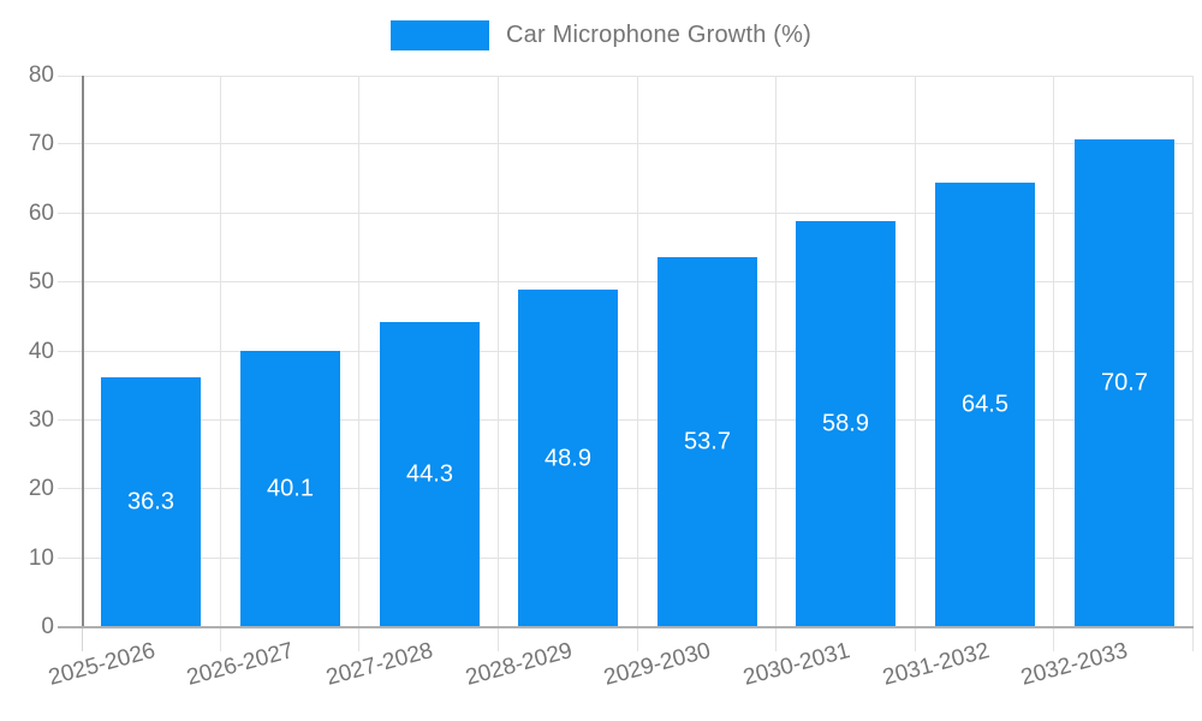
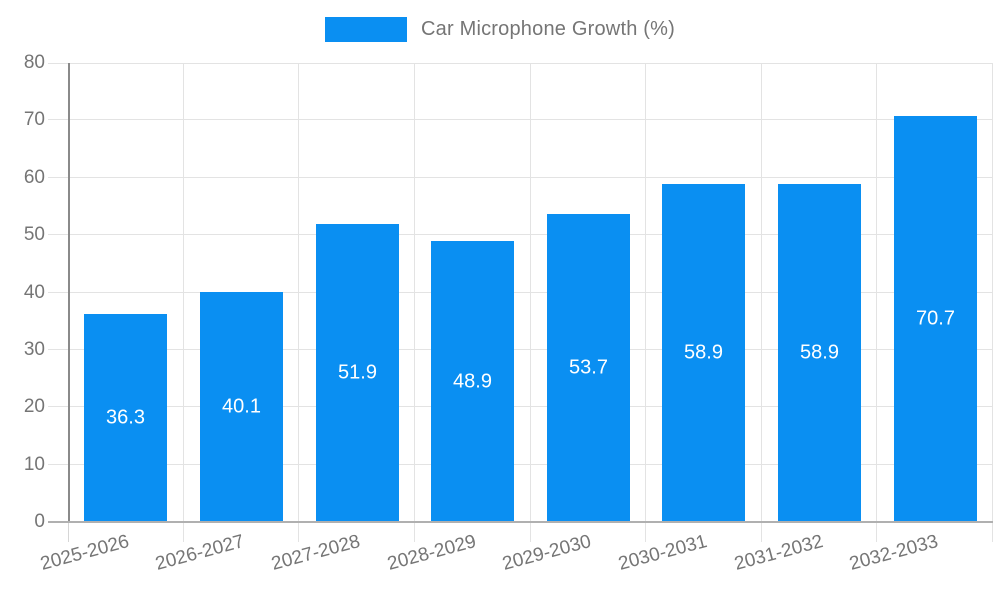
2027-2028: 44.3 -> 51.9
2031-2032: 64.5 -> 58.9
